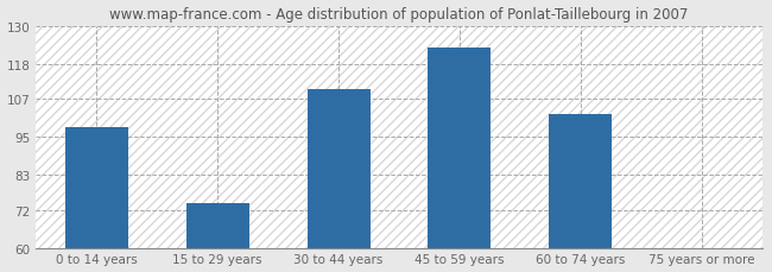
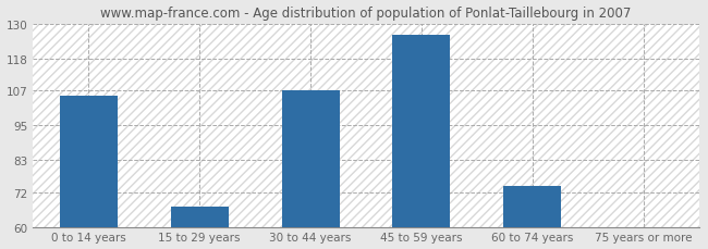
0 to 14 years: 98 -> 105
15 to 29 years: 74 -> 67
30 to 44 years: 110 -> 107
45 to 59 years: 123 -> 126
60 to 74 years: 102 -> 74
